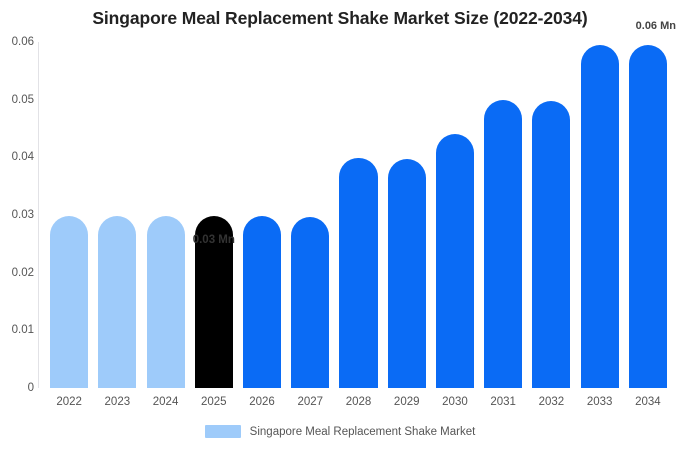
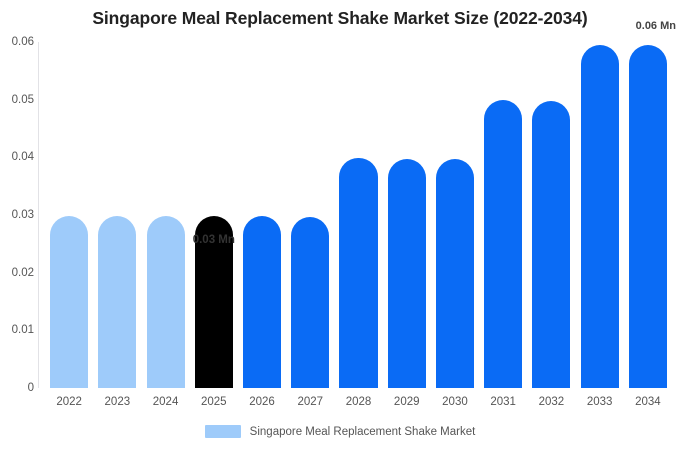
2030: 0.044 -> 0.040
